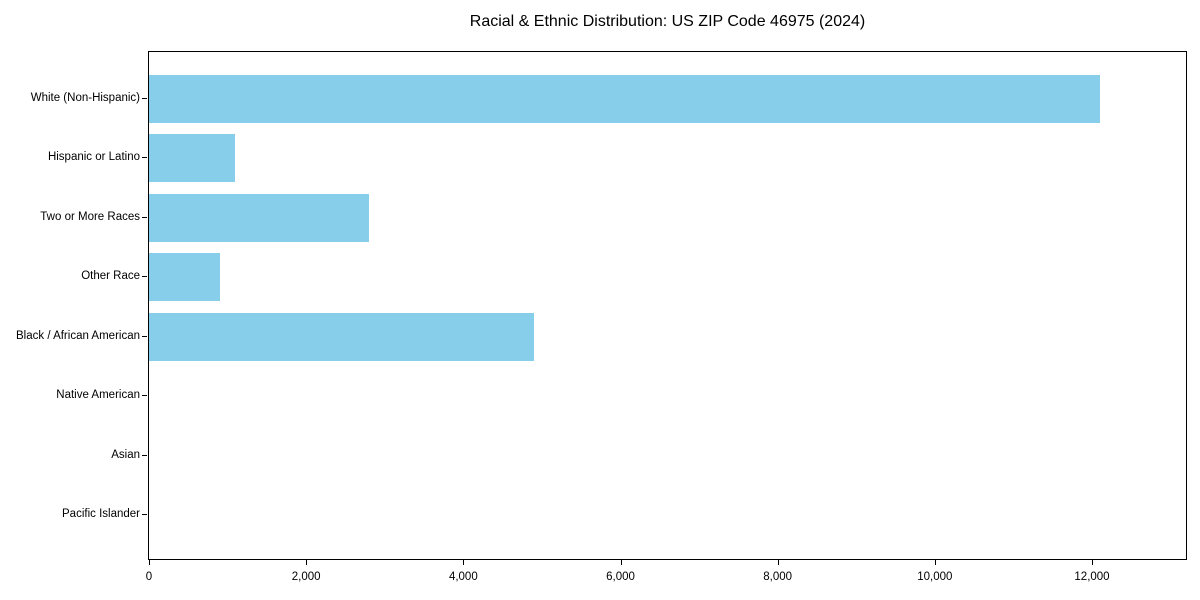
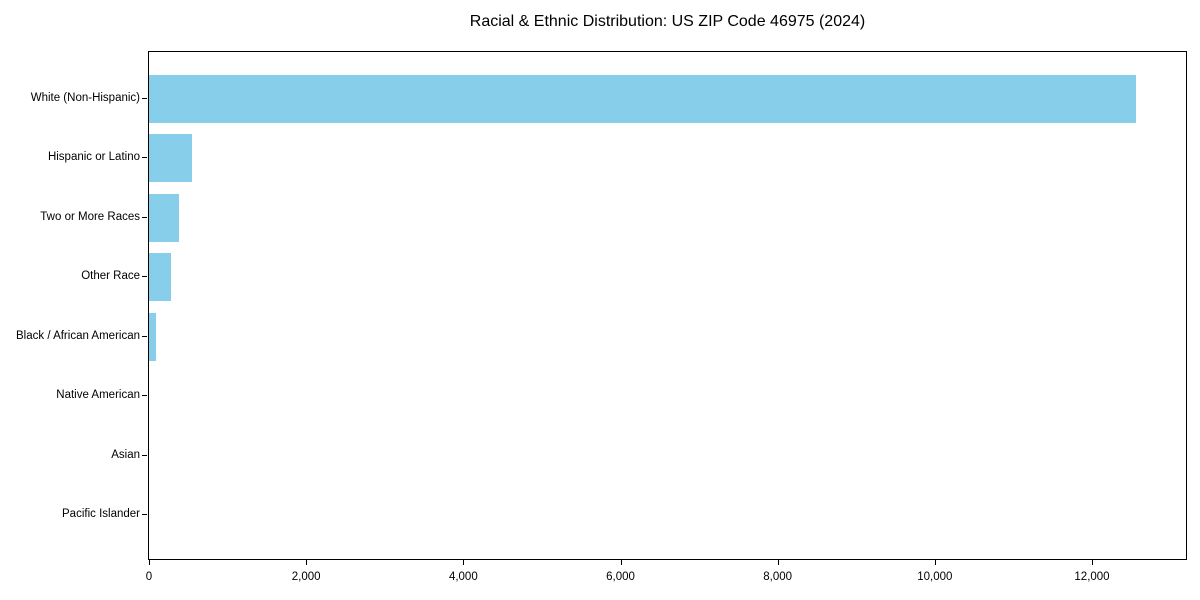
White (Non-Hispanic): 12100 -> 12600
Hispanic or Latino: 1100 -> 500
Two or More Races: 2800 -> 400
Other Race: 900 -> 300
Black / African American: 4900 -> 100
